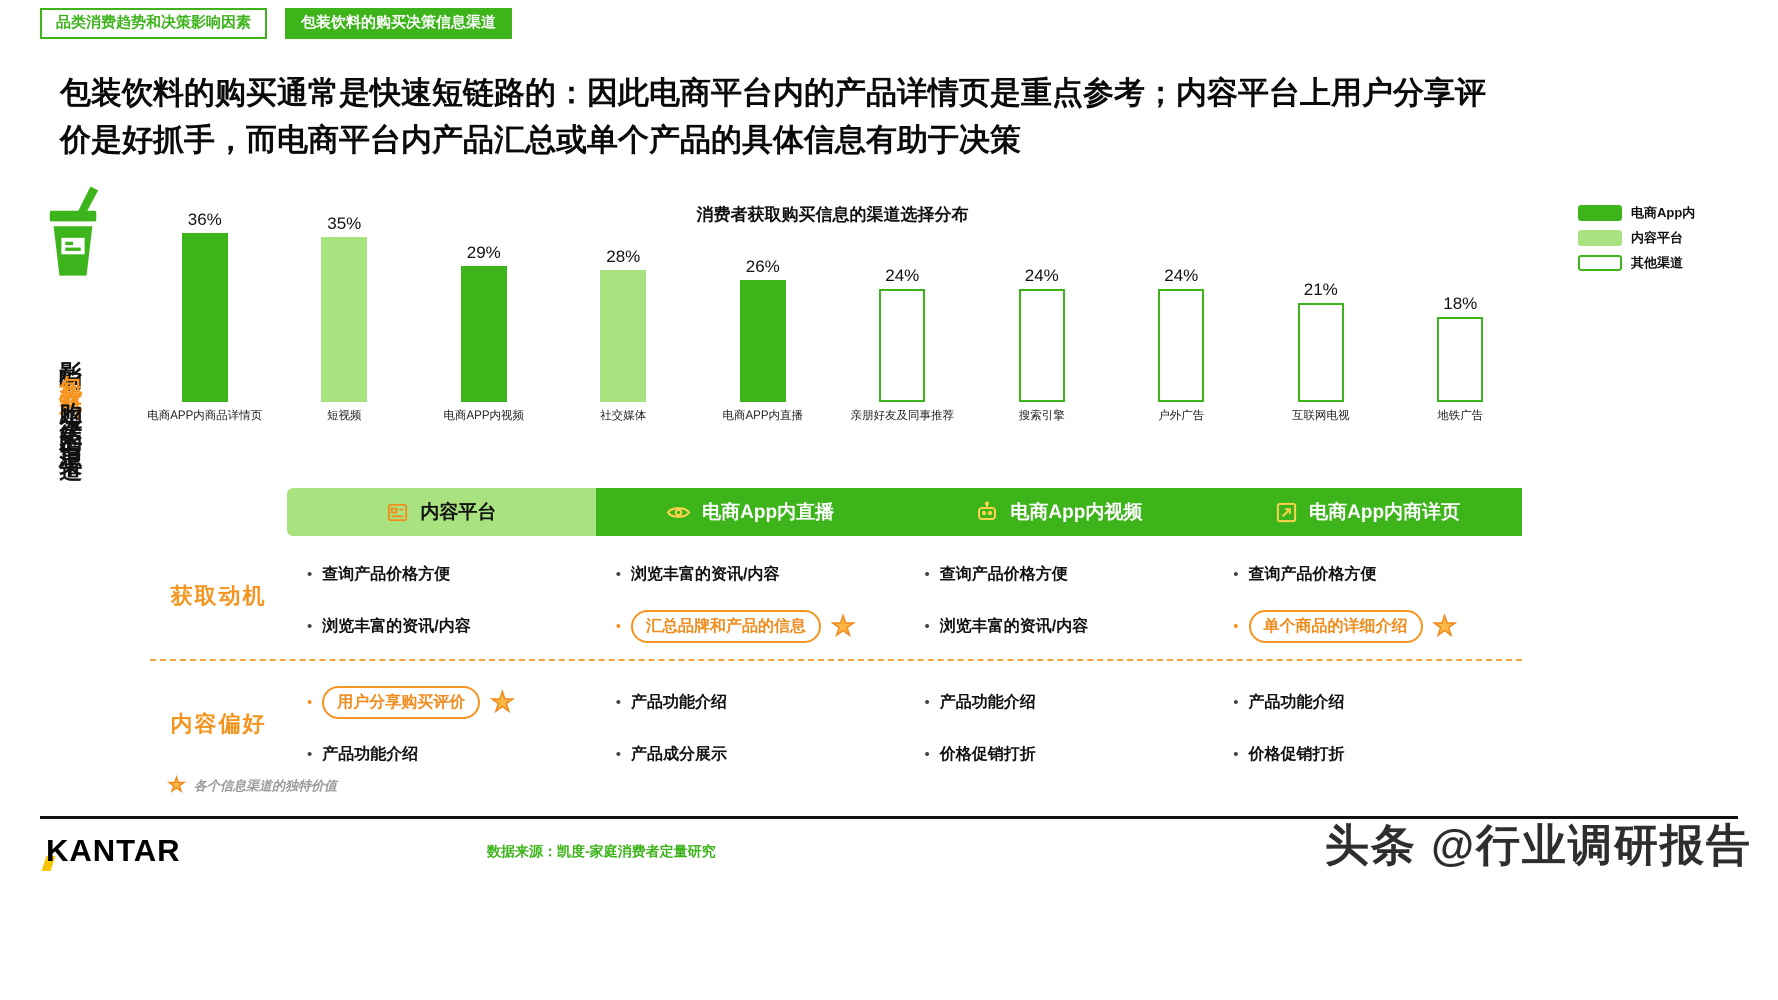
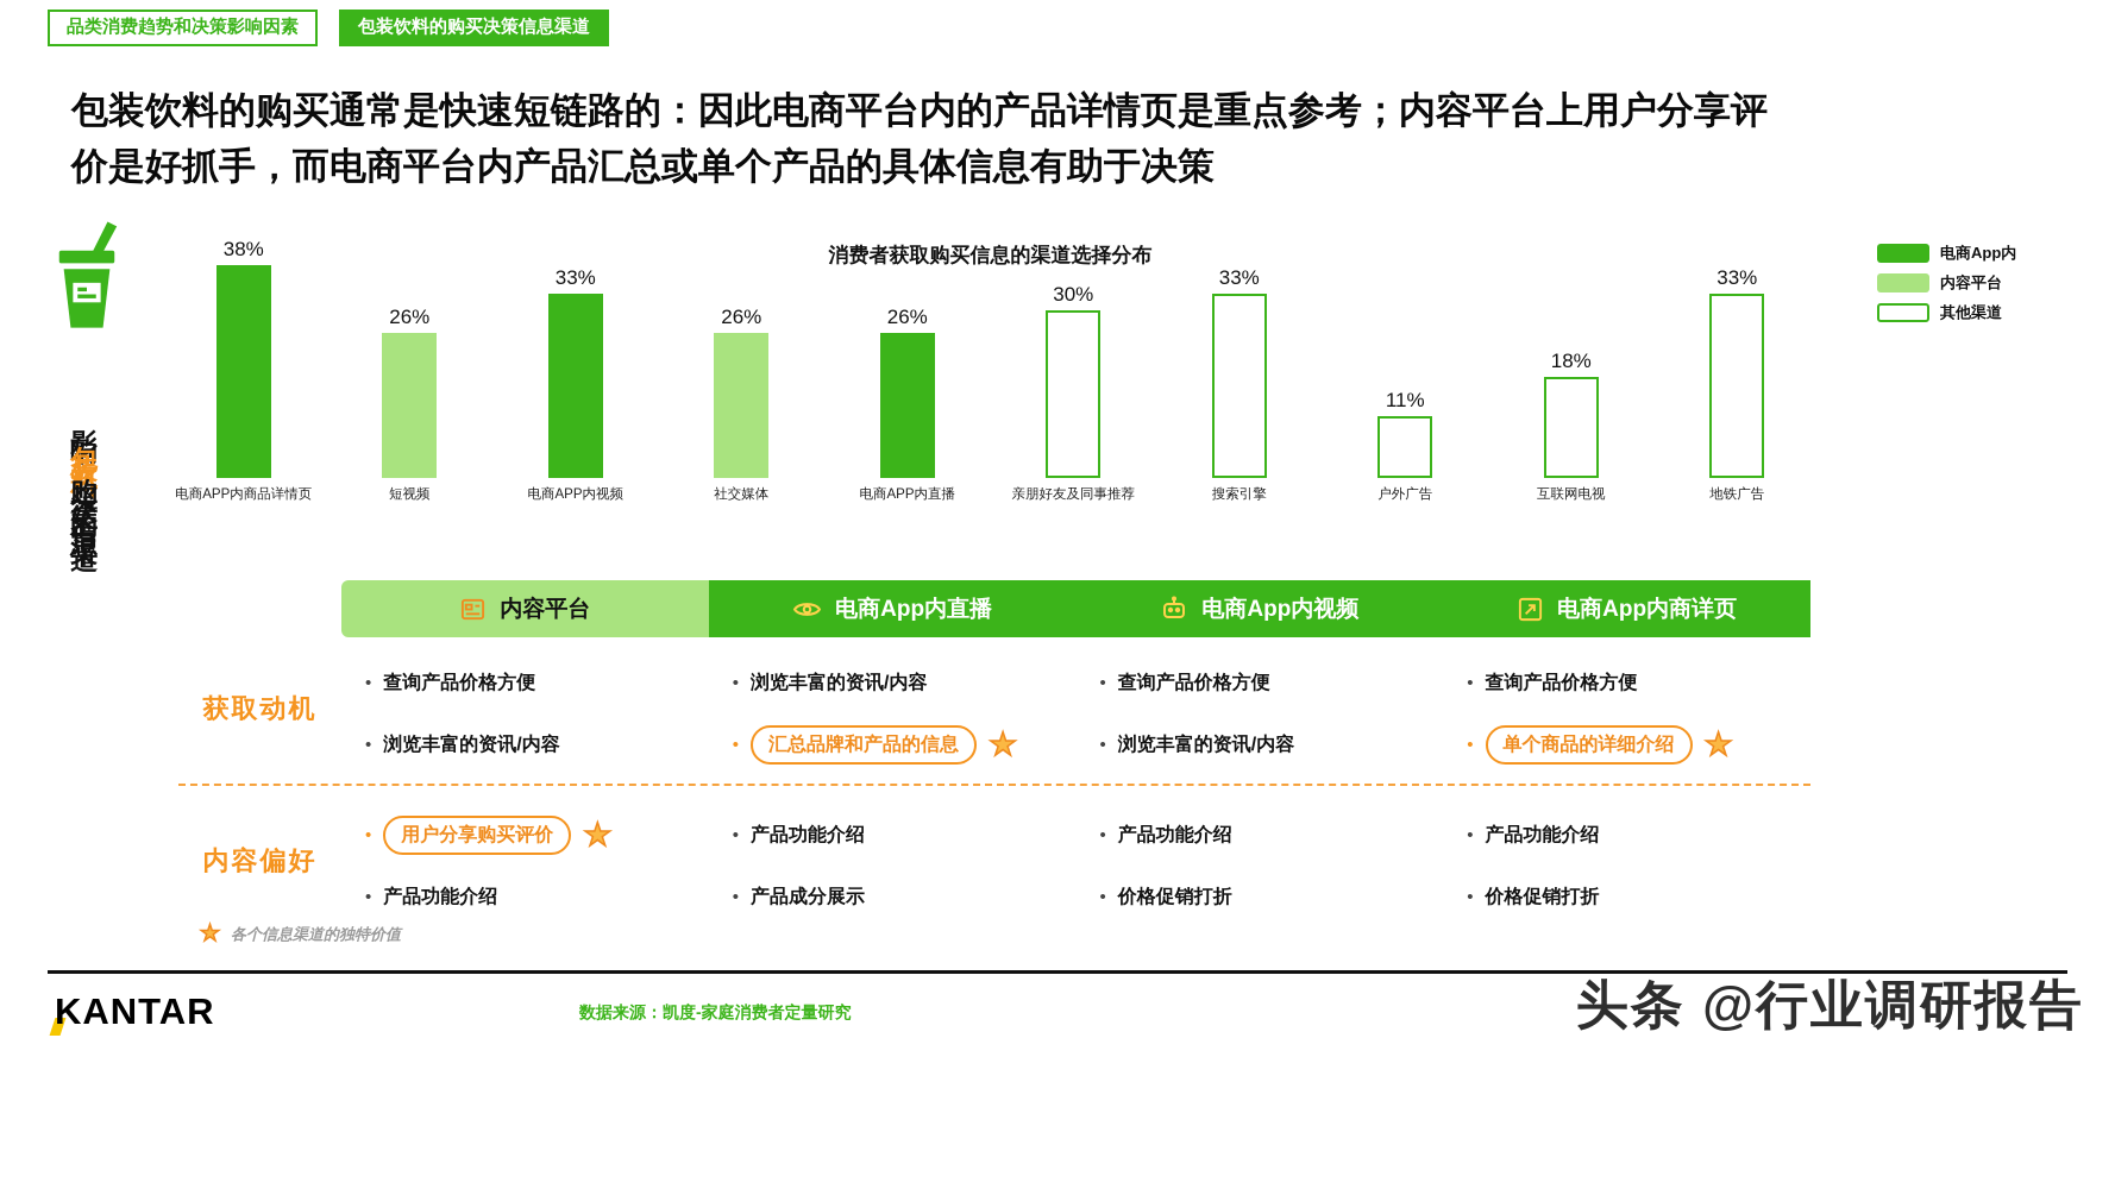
电商APP内商品详情页: 36% -> 38%
短视频: 35% -> 26%
电商APP内视频: 29% -> 33%
社交媒体: 28% -> 26%
亲朋好友及同事推荐: 24% -> 30%
搜索引擎: 24% -> 33%
户外广告: 24% -> 11%
互联网电视: 21% -> 18%
地铁广告: 18% -> 33%
